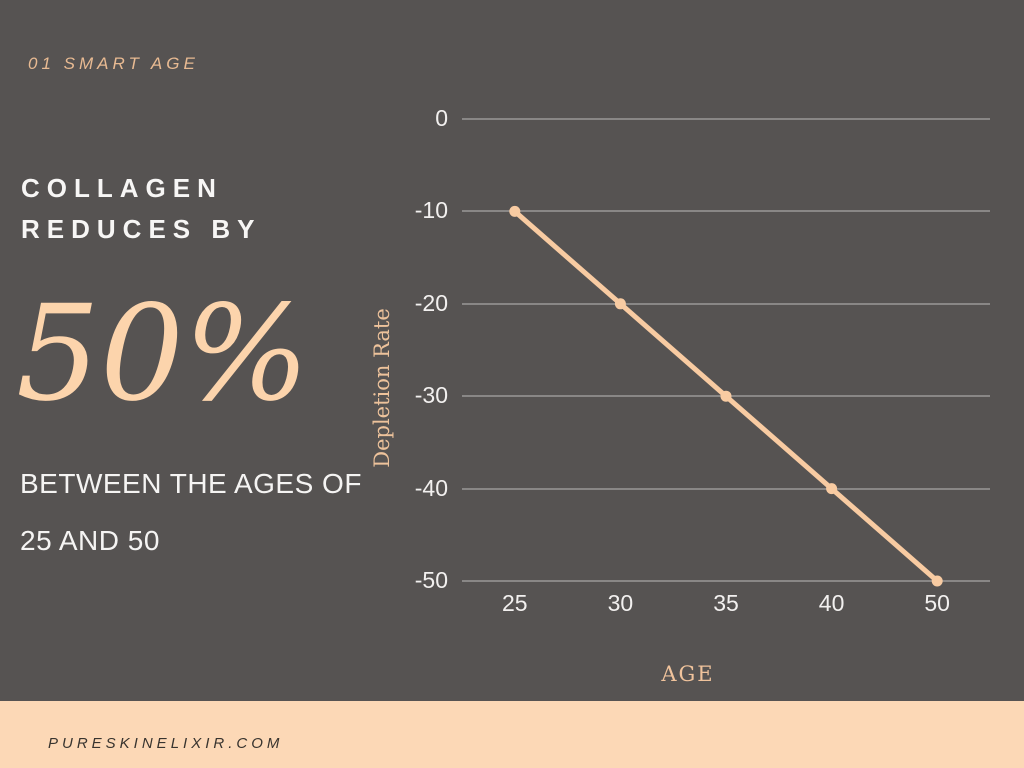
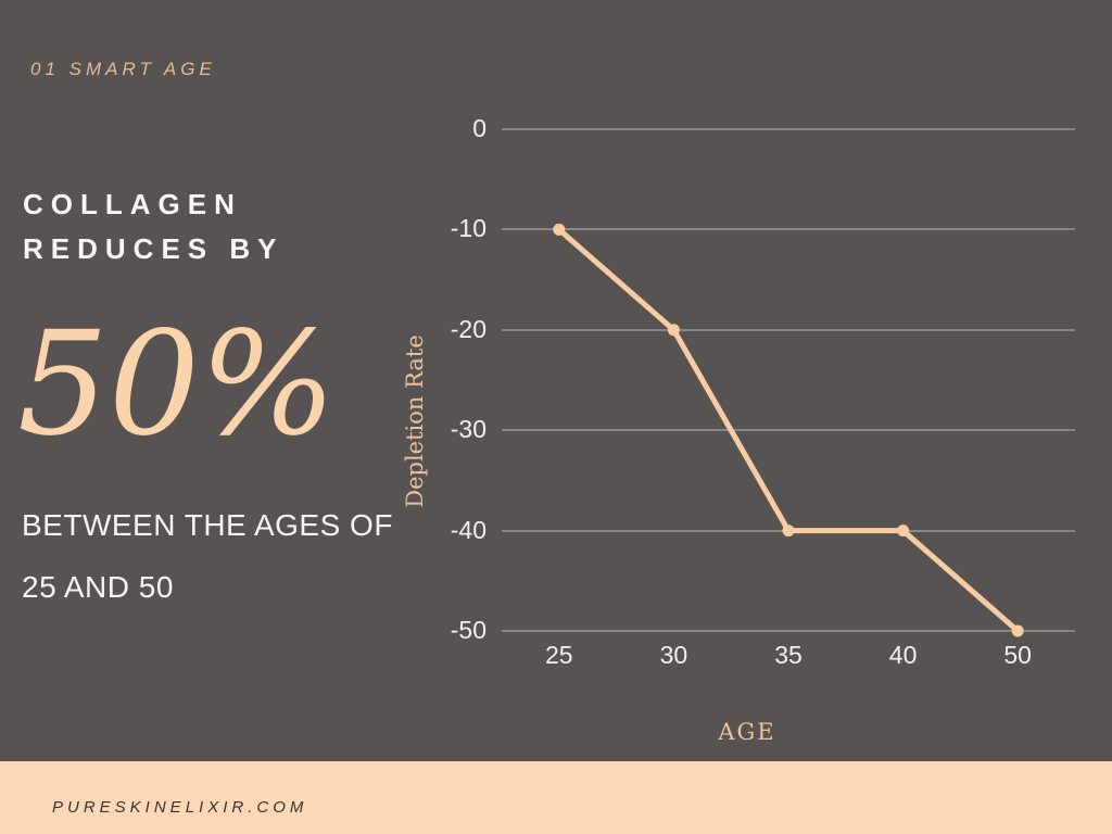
35: -30 -> -40
